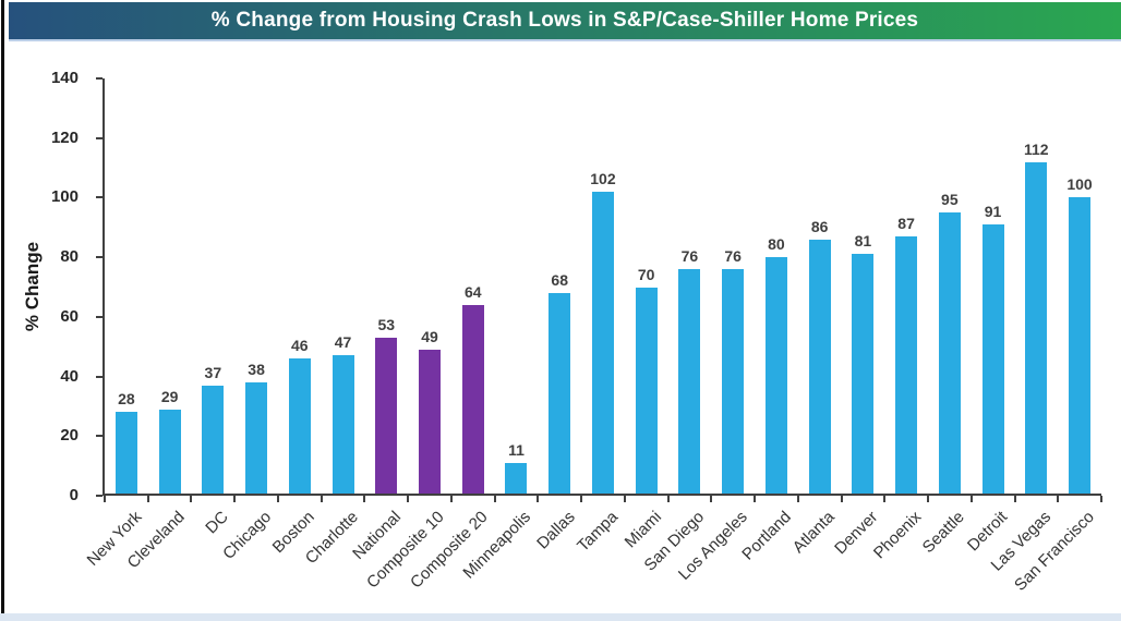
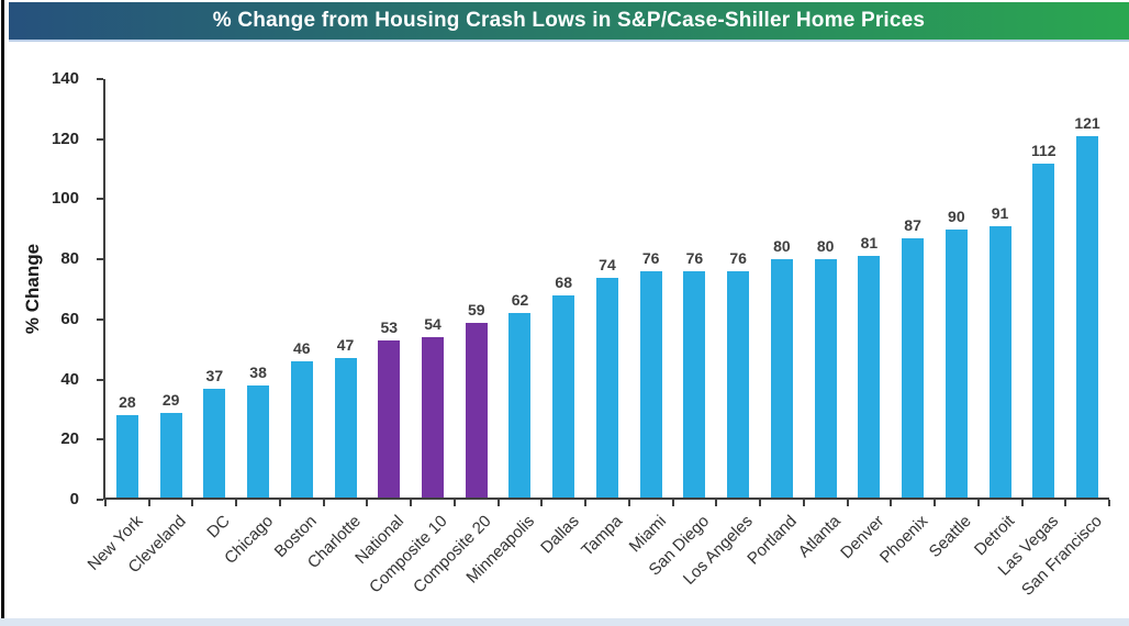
Composite 10: 49 -> 54
Composite 20: 64 -> 59
Minneapolis: 11 -> 62
Tampa: 102 -> 74
Miami: 70 -> 76
Atlanta: 86 -> 80
Seattle: 95 -> 90
San Francisco: 100 -> 121
